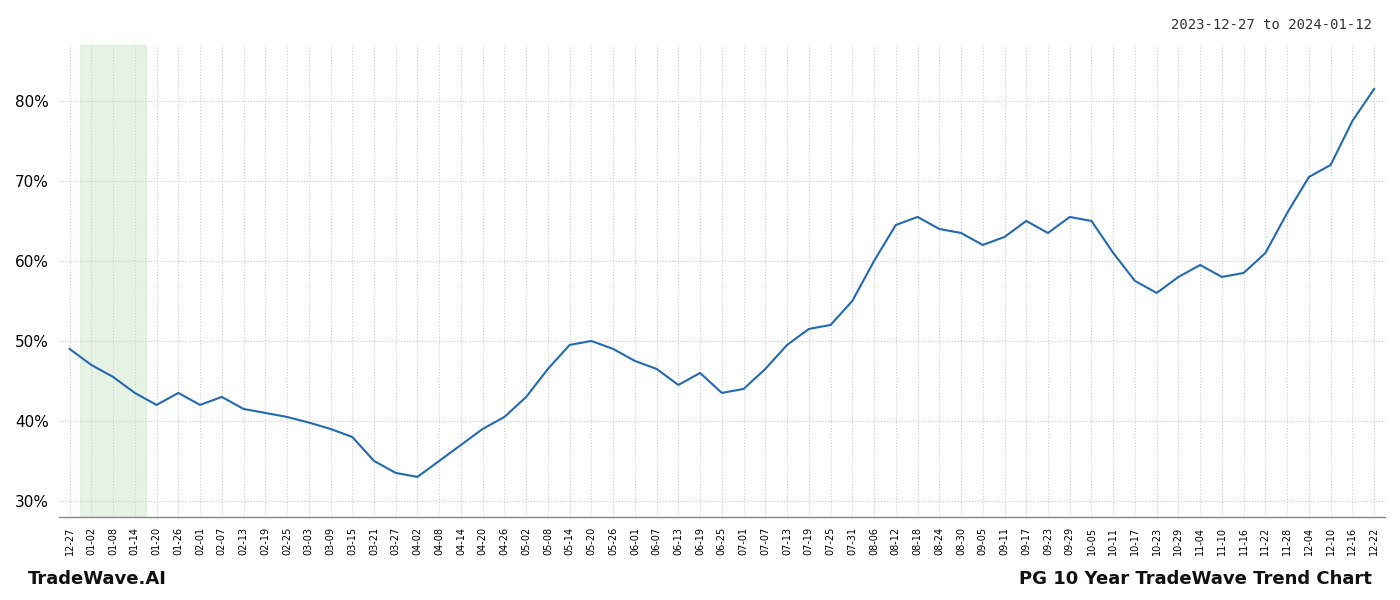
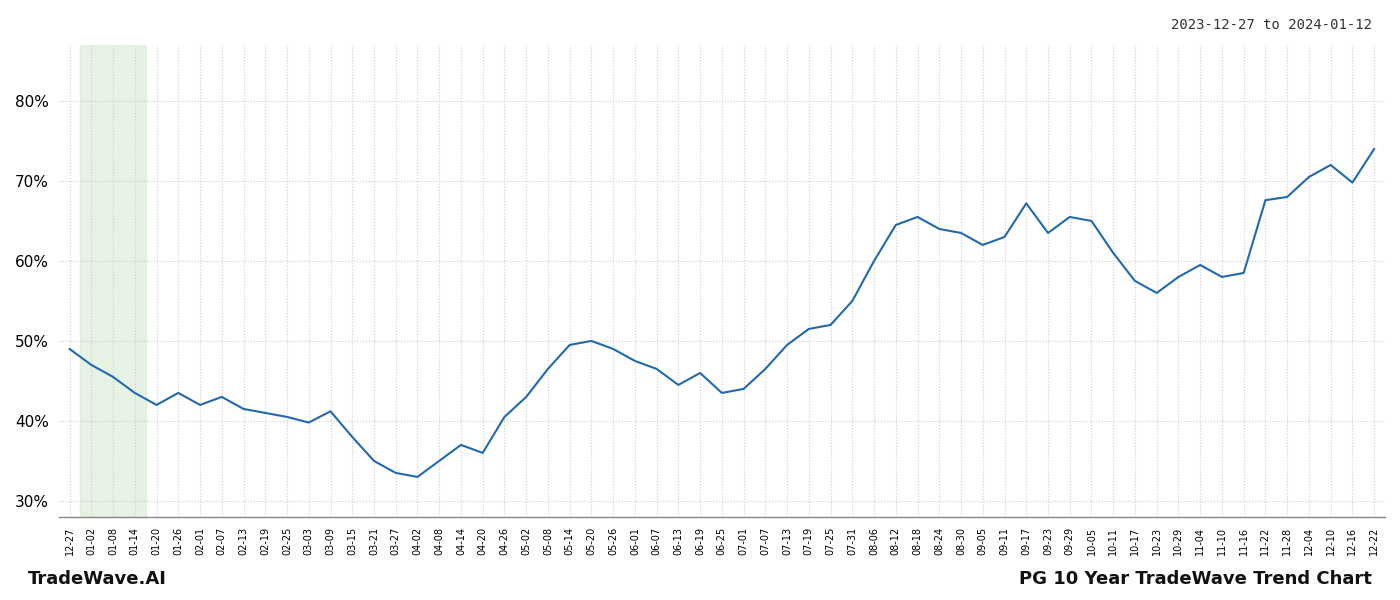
03-09: 39.0% -> 41.2%
04-20: 39.0% -> 36.0%
09-17: 65.0% -> 67.2%
11-22: 61.0% -> 67.6%
11-28: 66.0% -> 68.0%
12-16: 77.5% -> 69.8%
12-22: 81.5% -> 74.0%
